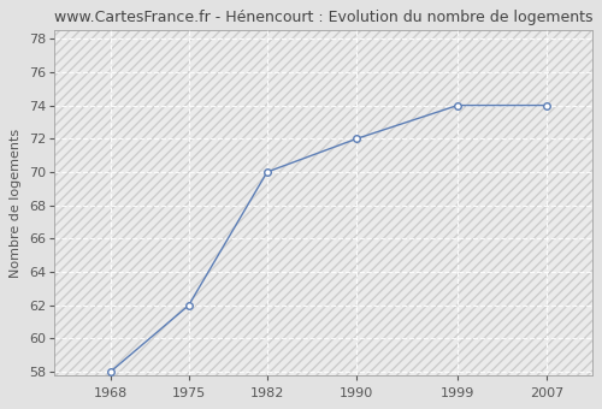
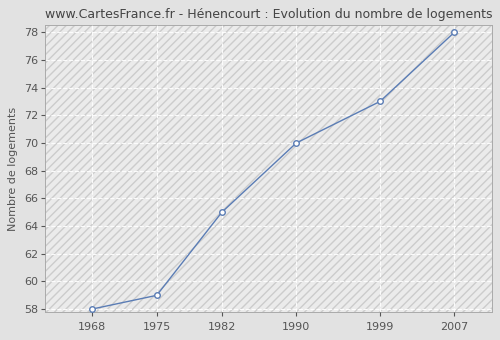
1975: 62 -> 59
1982: 70 -> 65
1990: 72 -> 70
1999: 74 -> 73
2007: 74 -> 78
